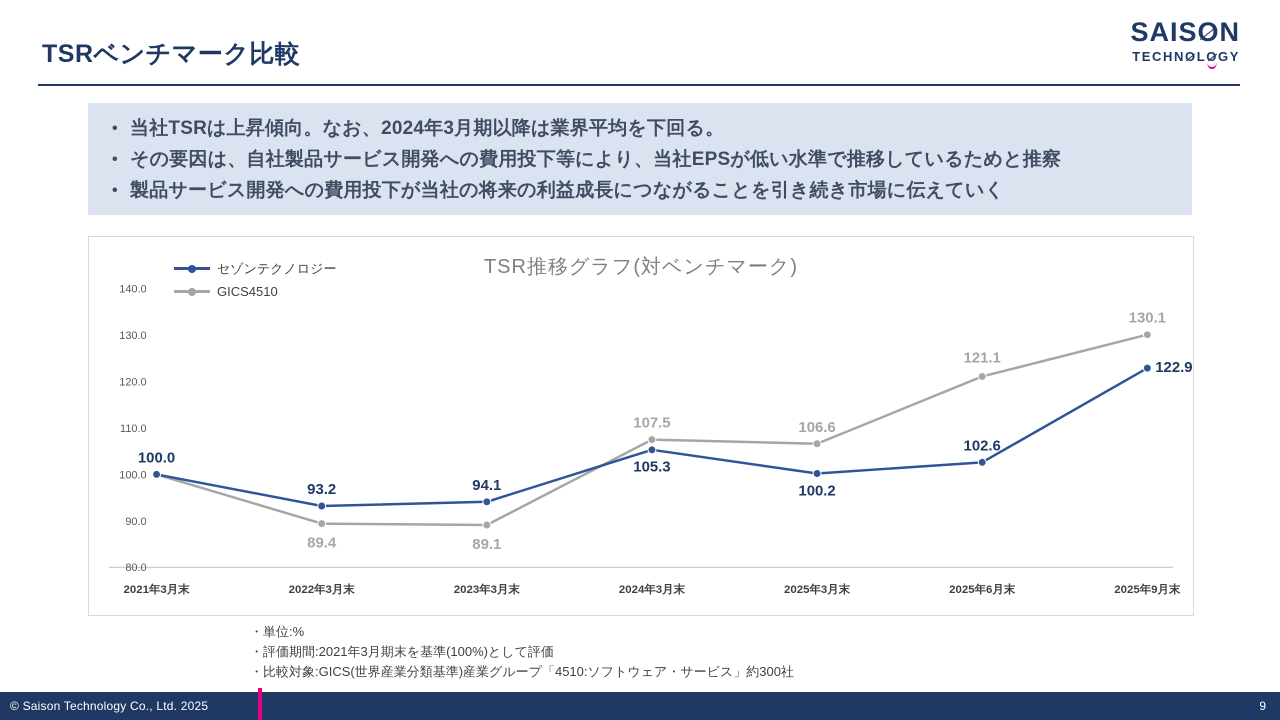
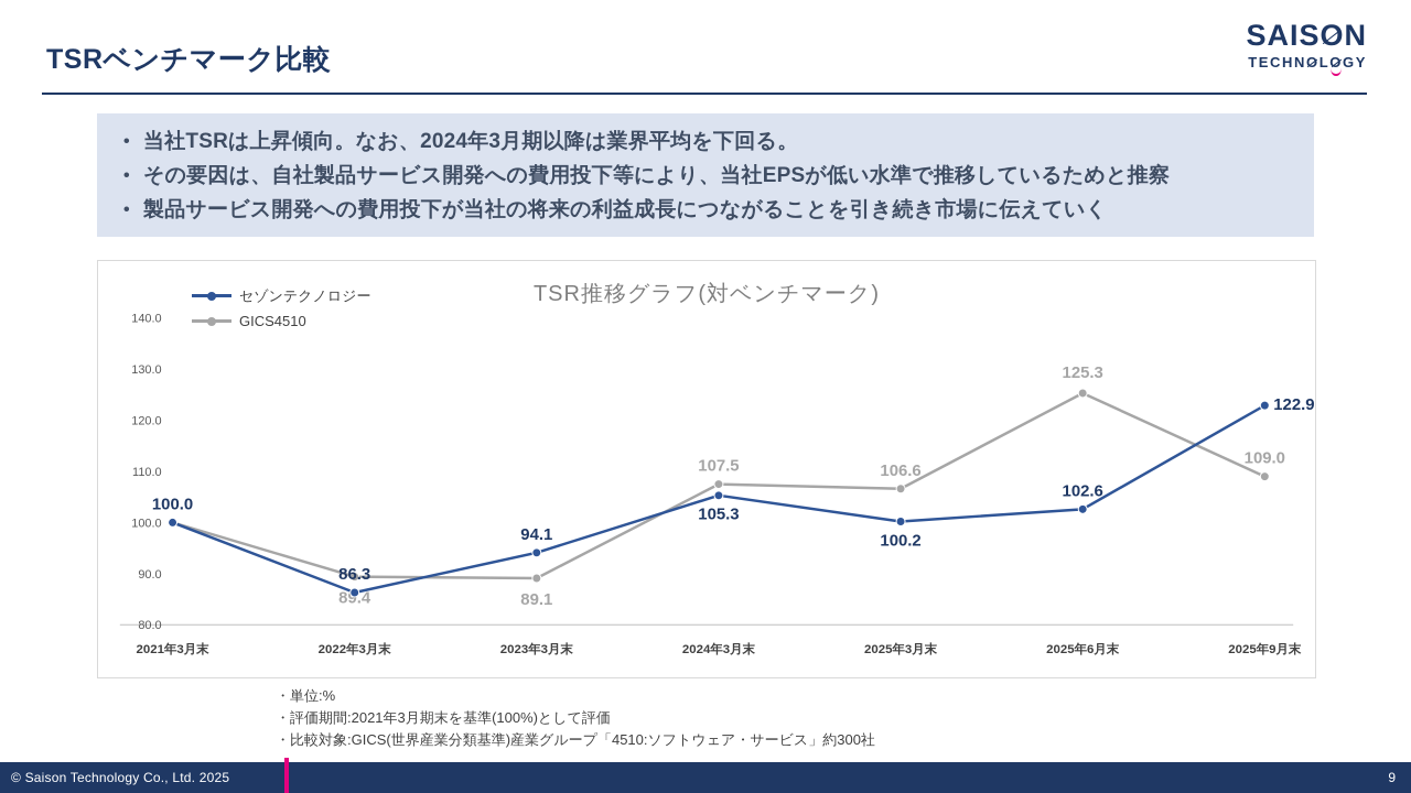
セゾンテクノロジー/2022年3月末: 93.2 -> 86.3
GICS4510/2025年6月末: 121.1 -> 125.3
GICS4510/2025年9月末: 130.1 -> 109.0
